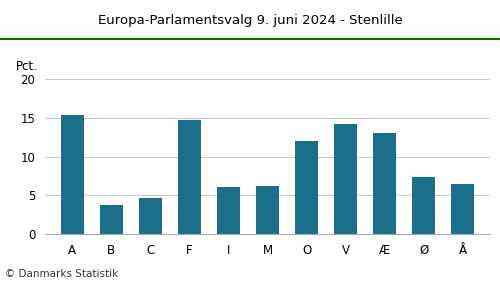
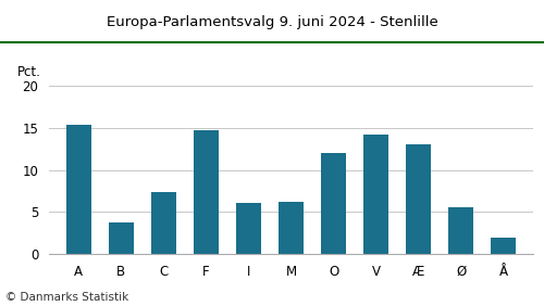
C: 4.6 -> 7.4
Ø: 7.4 -> 5.6
Å: 6.4 -> 1.9
